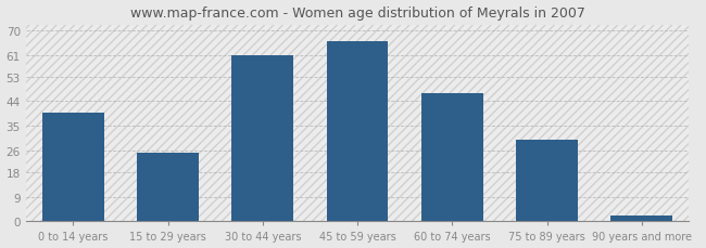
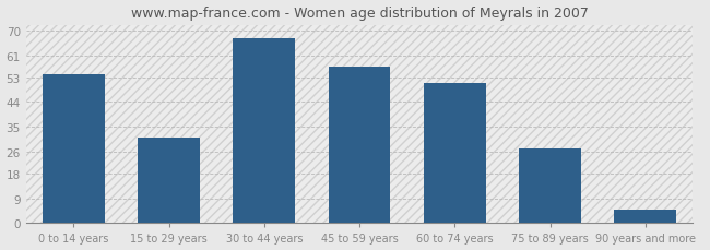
0 to 14 years: 40 -> 54
15 to 29 years: 25 -> 31
30 to 44 years: 61 -> 67
45 to 59 years: 66 -> 57
60 to 74 years: 47 -> 51
75 to 89 years: 30 -> 27
90 years and more: 2 -> 5
